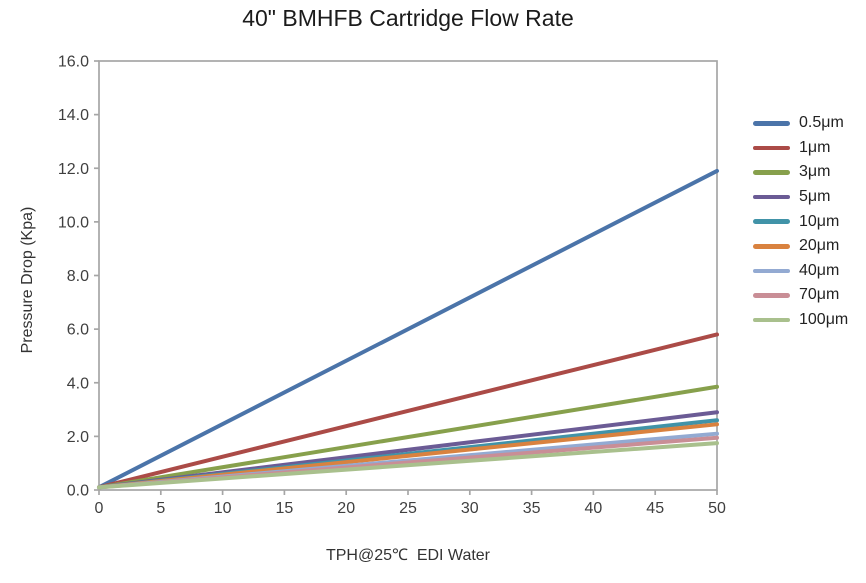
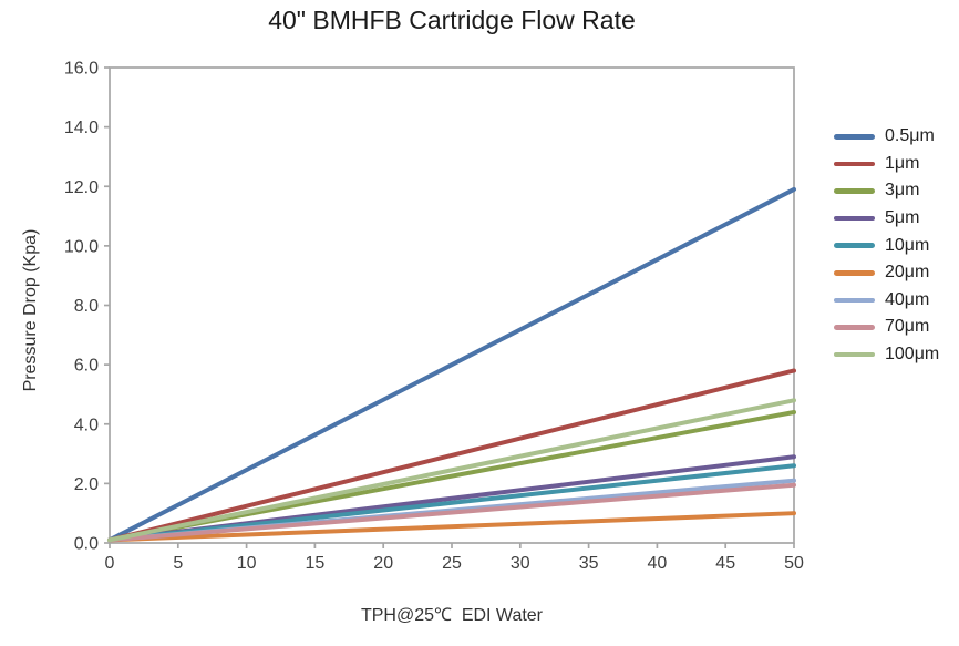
3μm/50: 3.9 -> 4.4
20μm/50: 2.5 -> 1.0
100μm/50: 1.8 -> 4.8
